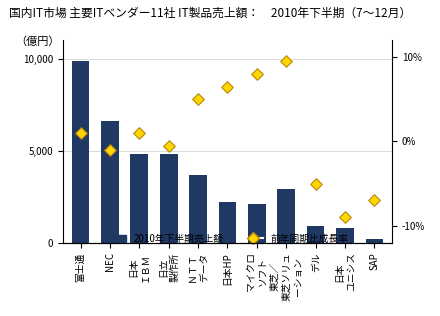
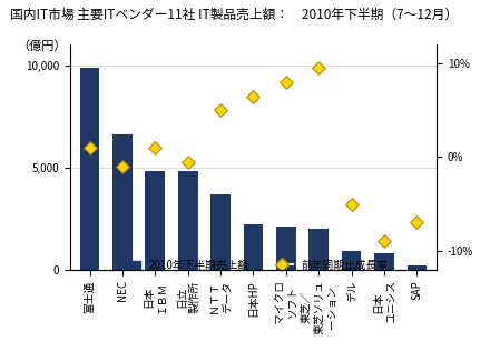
2010年下半期売上額/東芝／ 東芝ソリュ ーション: 2,900 -> 2,000
